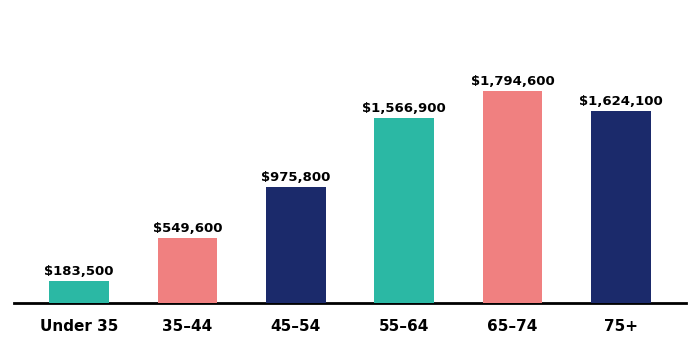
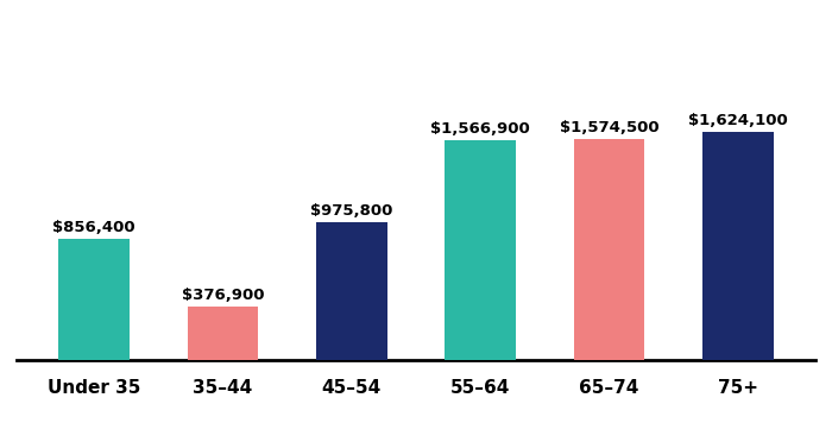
Under 35: $183,500 -> $856,400
35–44: $549,600 -> $376,900
65–74: $1,794,600 -> $1,574,500
